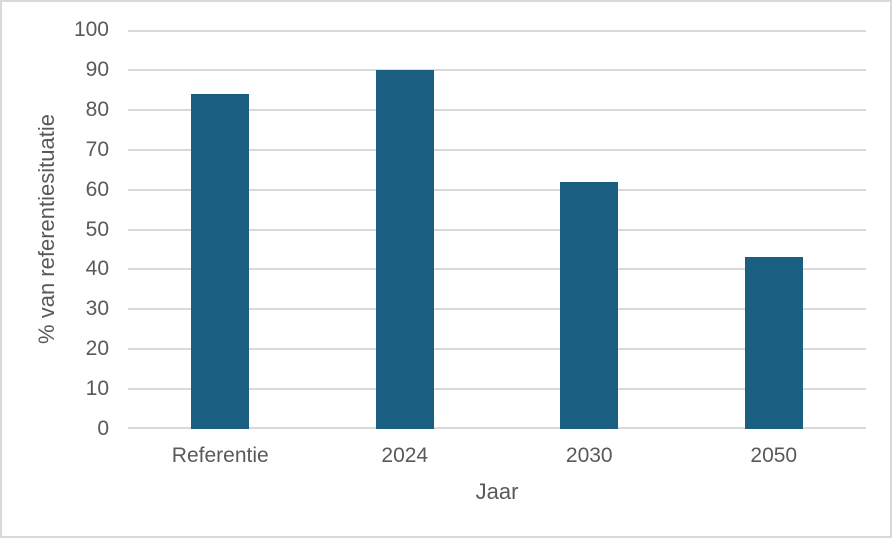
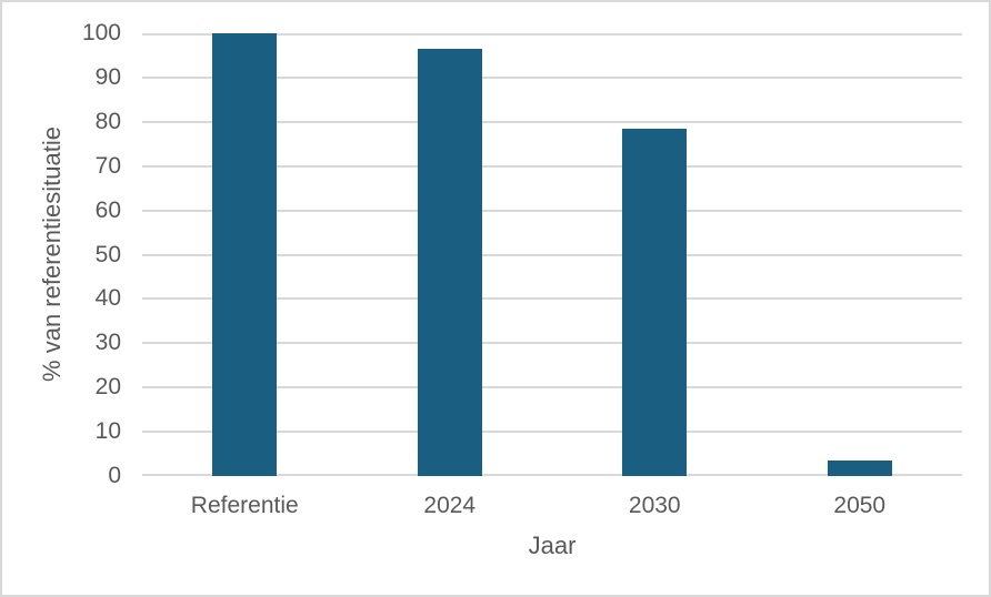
Referentie: 84 -> 100
2024: 90 -> 96
2030: 62 -> 78
2050: 43 -> 4
